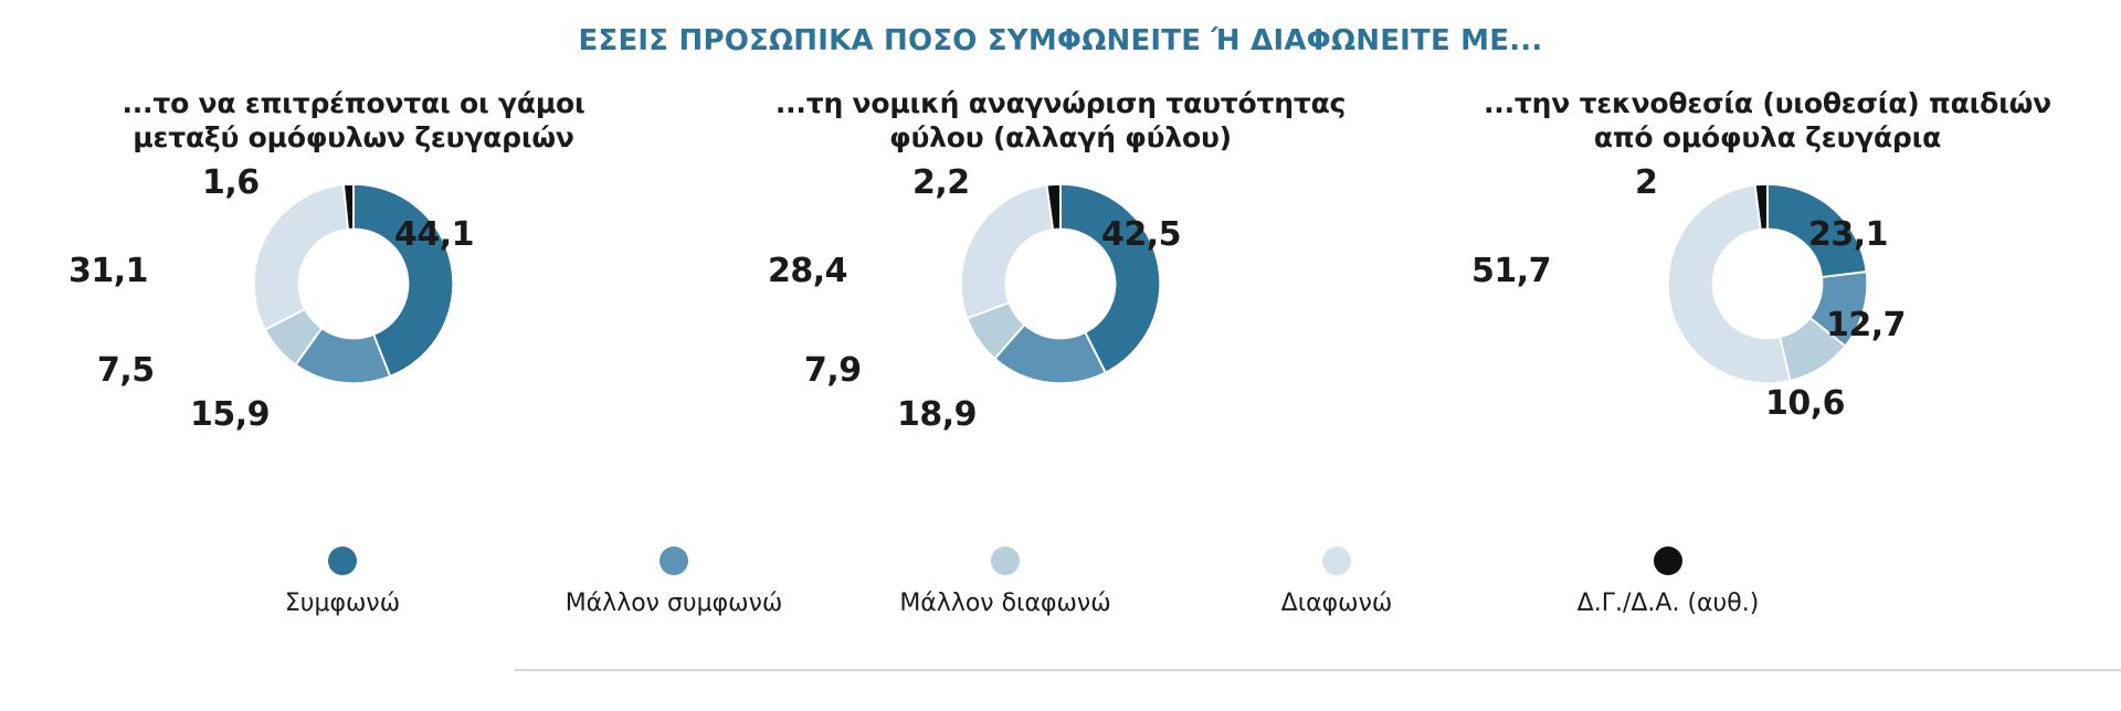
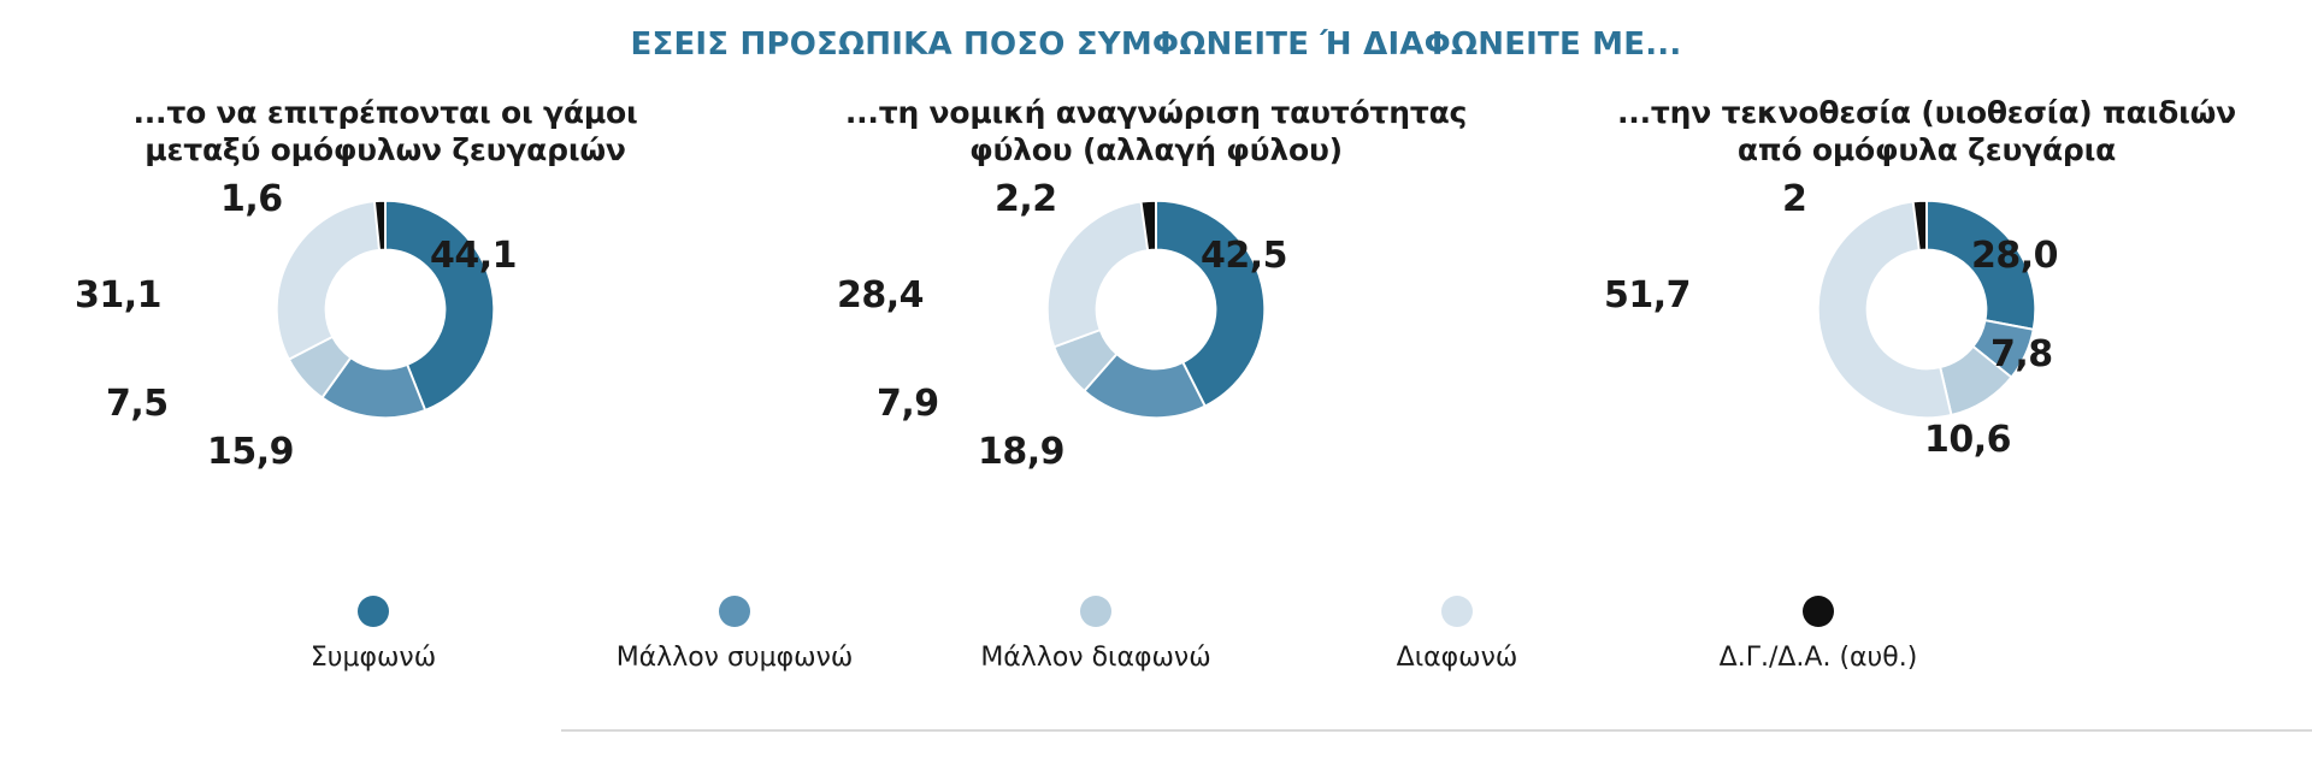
...την τεκνοθεσία (υιοθεσία) παιδιών από ομόφυλα ζευγάρια/Συμφωνώ: 23,1 -> 28,0
...την τεκνοθεσία (υιοθεσία) παιδιών από ομόφυλα ζευγάρια/Μάλλον συμφωνώ: 12,7 -> 7,8
